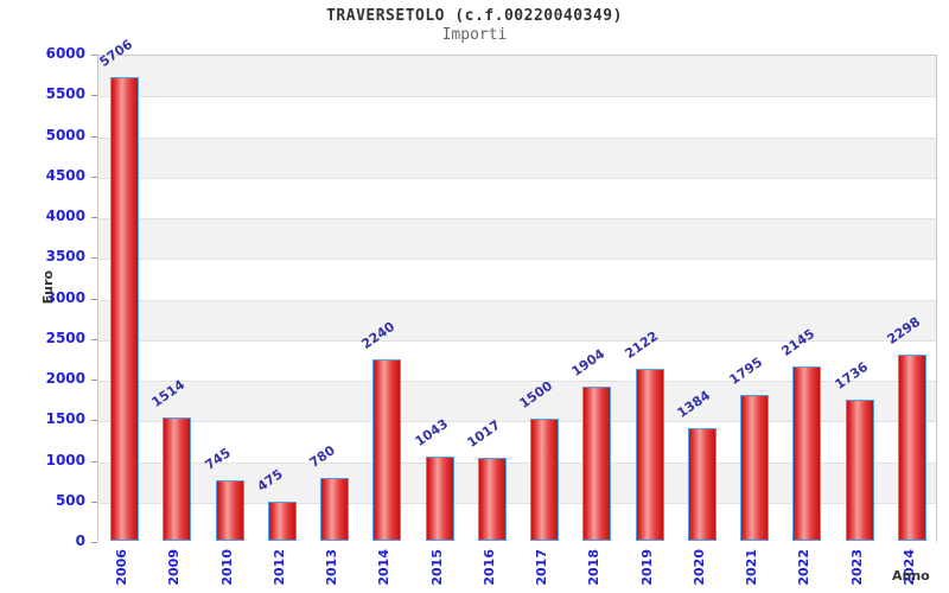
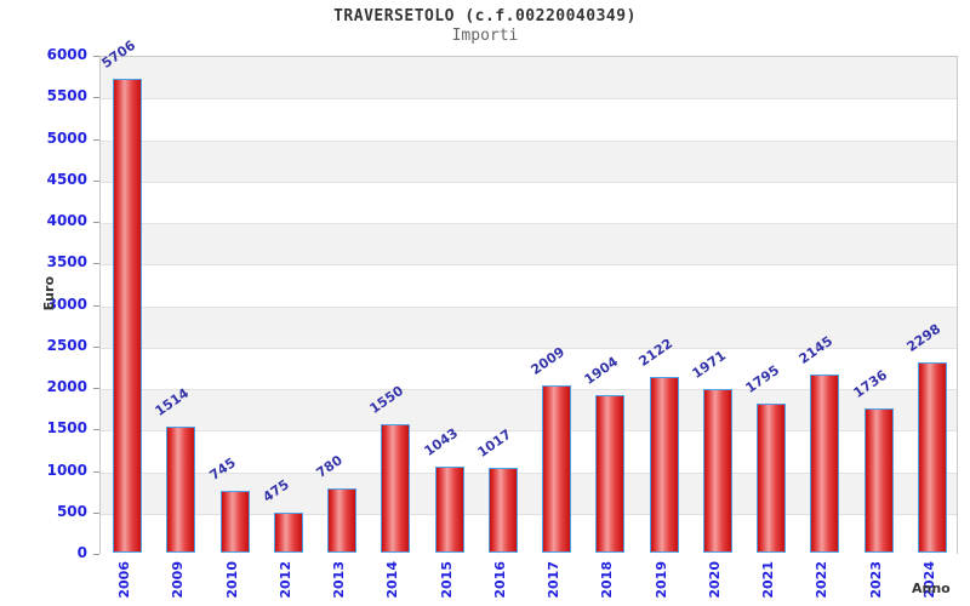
2014: 2240 -> 1550
2017: 1500 -> 2009
2020: 1384 -> 1971
